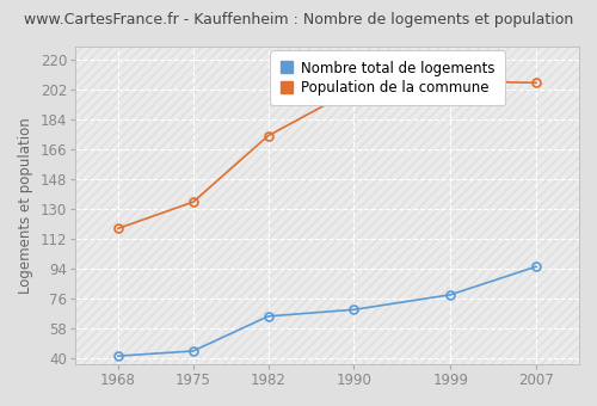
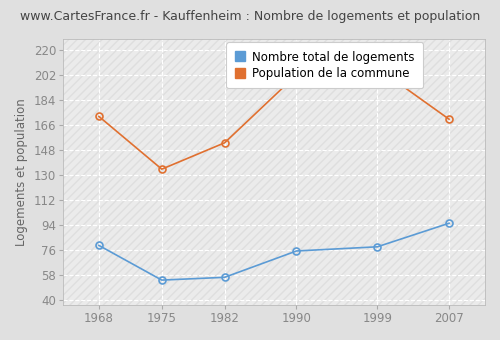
Nombre total de logements/1968: 41 -> 79
Population de la commune/1968: 118 -> 172
Nombre total de logements/1975: 44 -> 54
Nombre total de logements/1982: 65 -> 56
Population de la commune/1982: 174 -> 153
Nombre total de logements/1990: 69 -> 75
Population de la commune/2007: 206 -> 170
